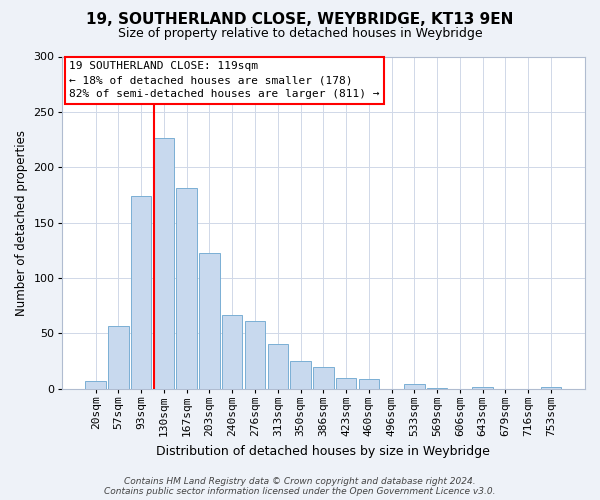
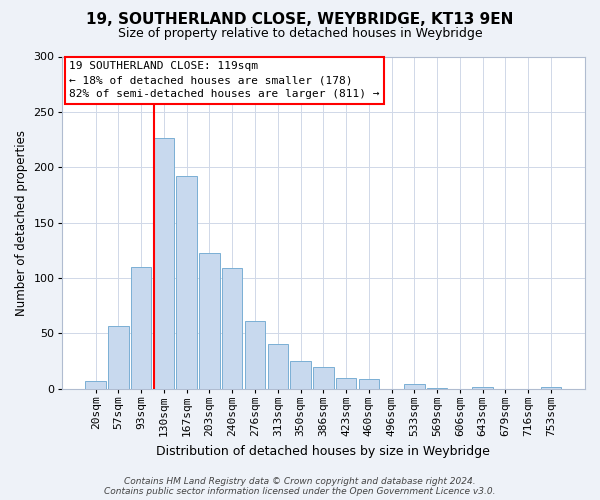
93sqm: 174 -> 110
167sqm: 181 -> 192
240sqm: 67 -> 109
